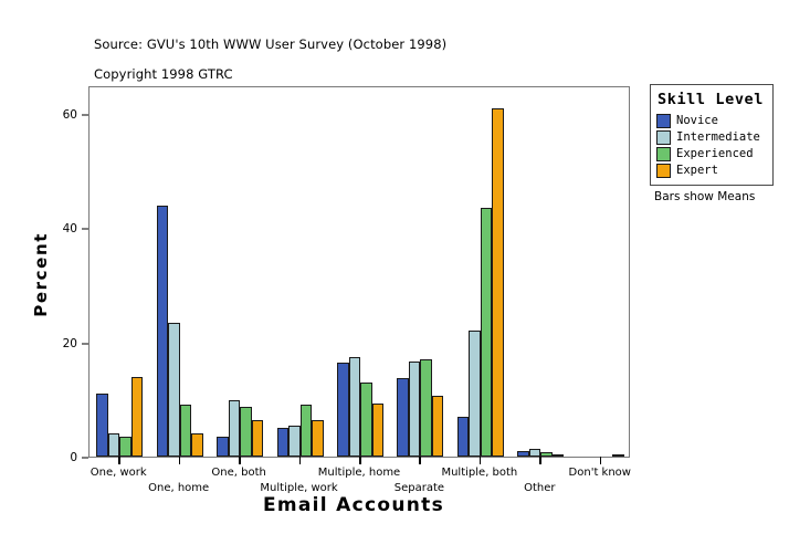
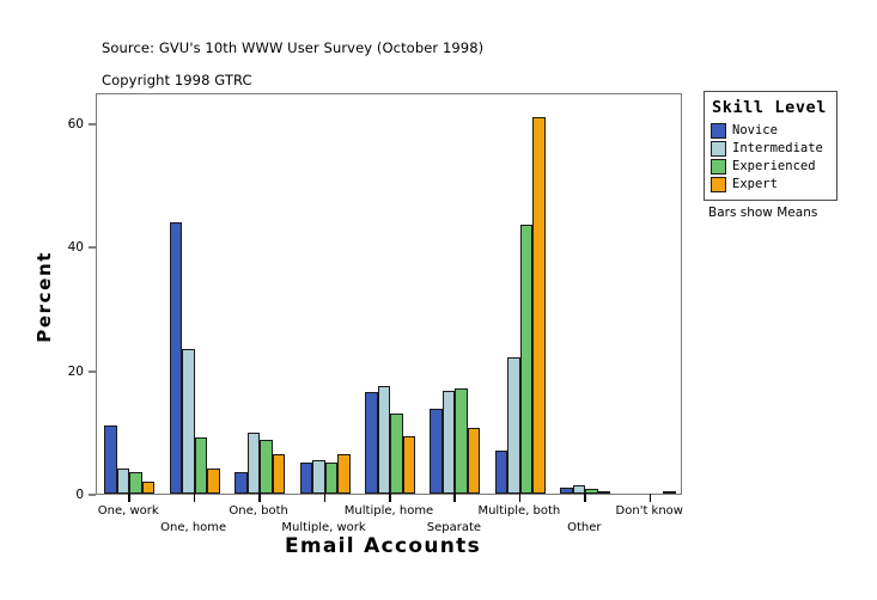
Expert/One, work: 14 -> 2
Experienced/Multiple, work: 9 -> 5
